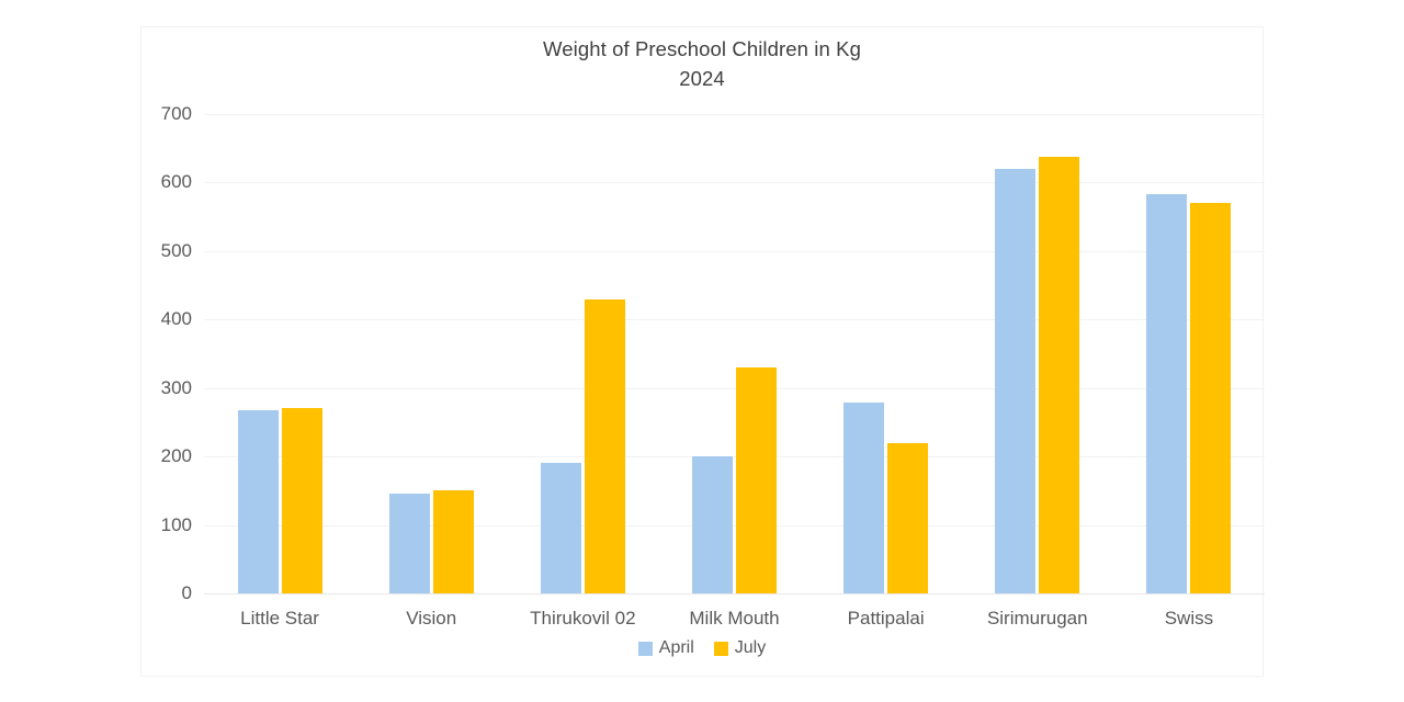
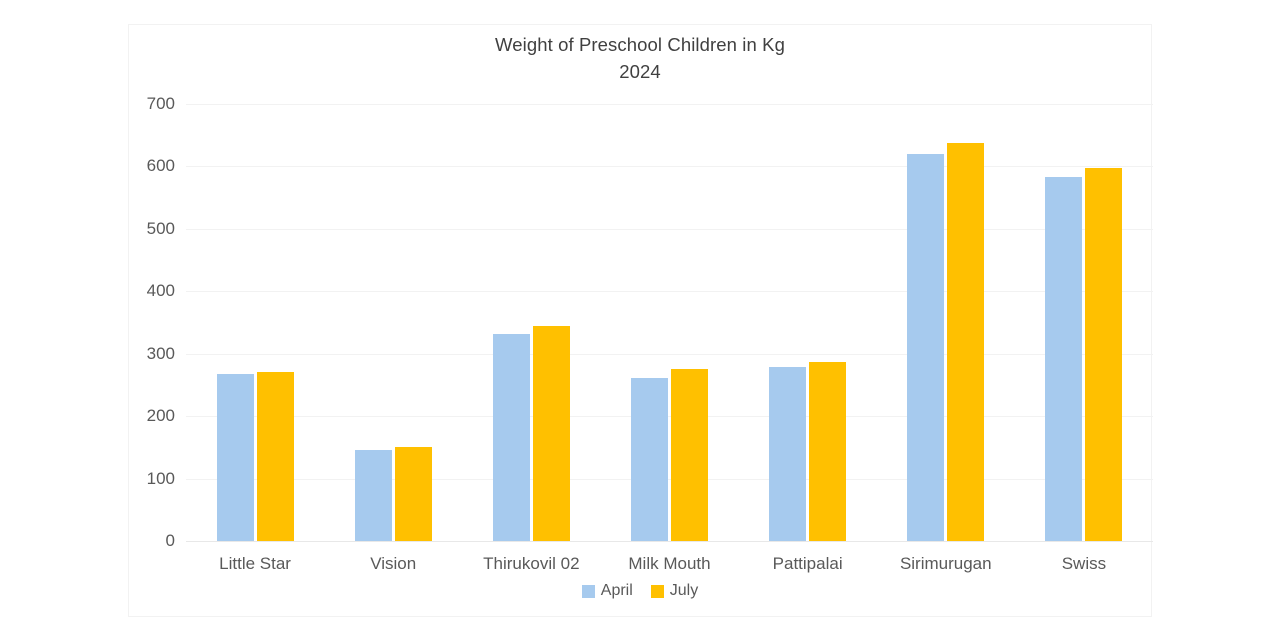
April/Thirukovil 02: 190 -> 330
July/Thirukovil 02: 430 -> 340
April/Milk Mouth: 200 -> 260
July/Milk Mouth: 330 -> 280
July/Pattipalai: 220 -> 290
July/Swiss: 570 -> 600
